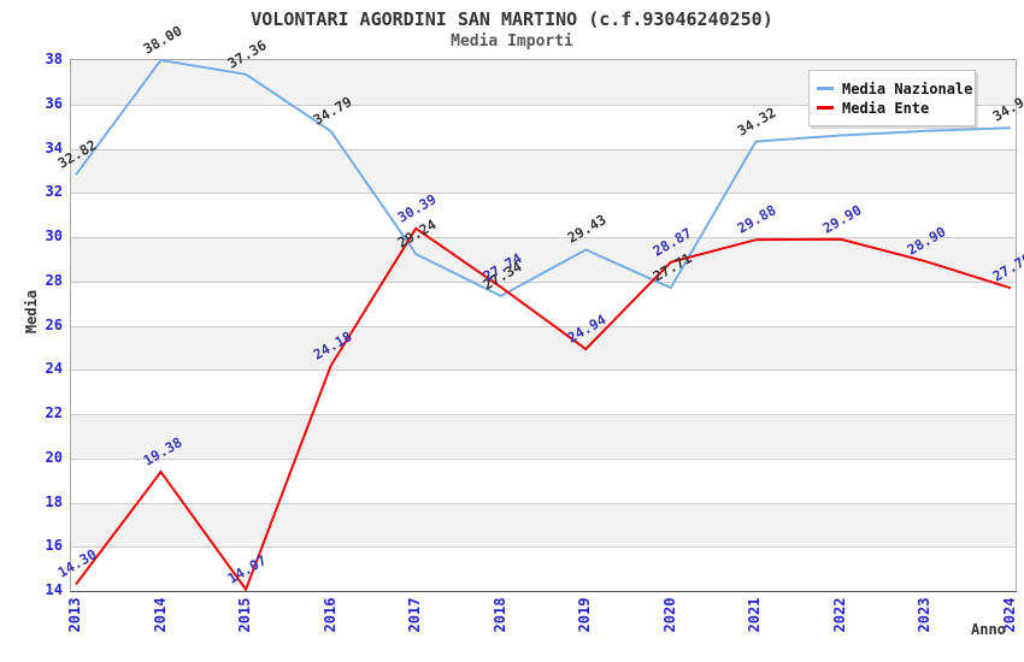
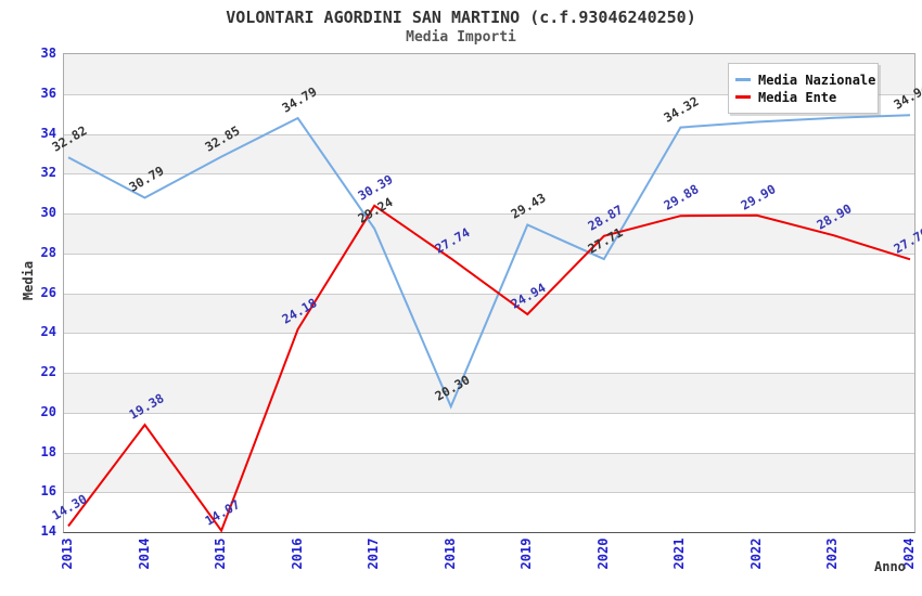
Media Nazionale/2014: 38.00 -> 30.79
Media Nazionale/2015: 37.36 -> 32.85
Media Nazionale/2018: 27.34 -> 20.30
